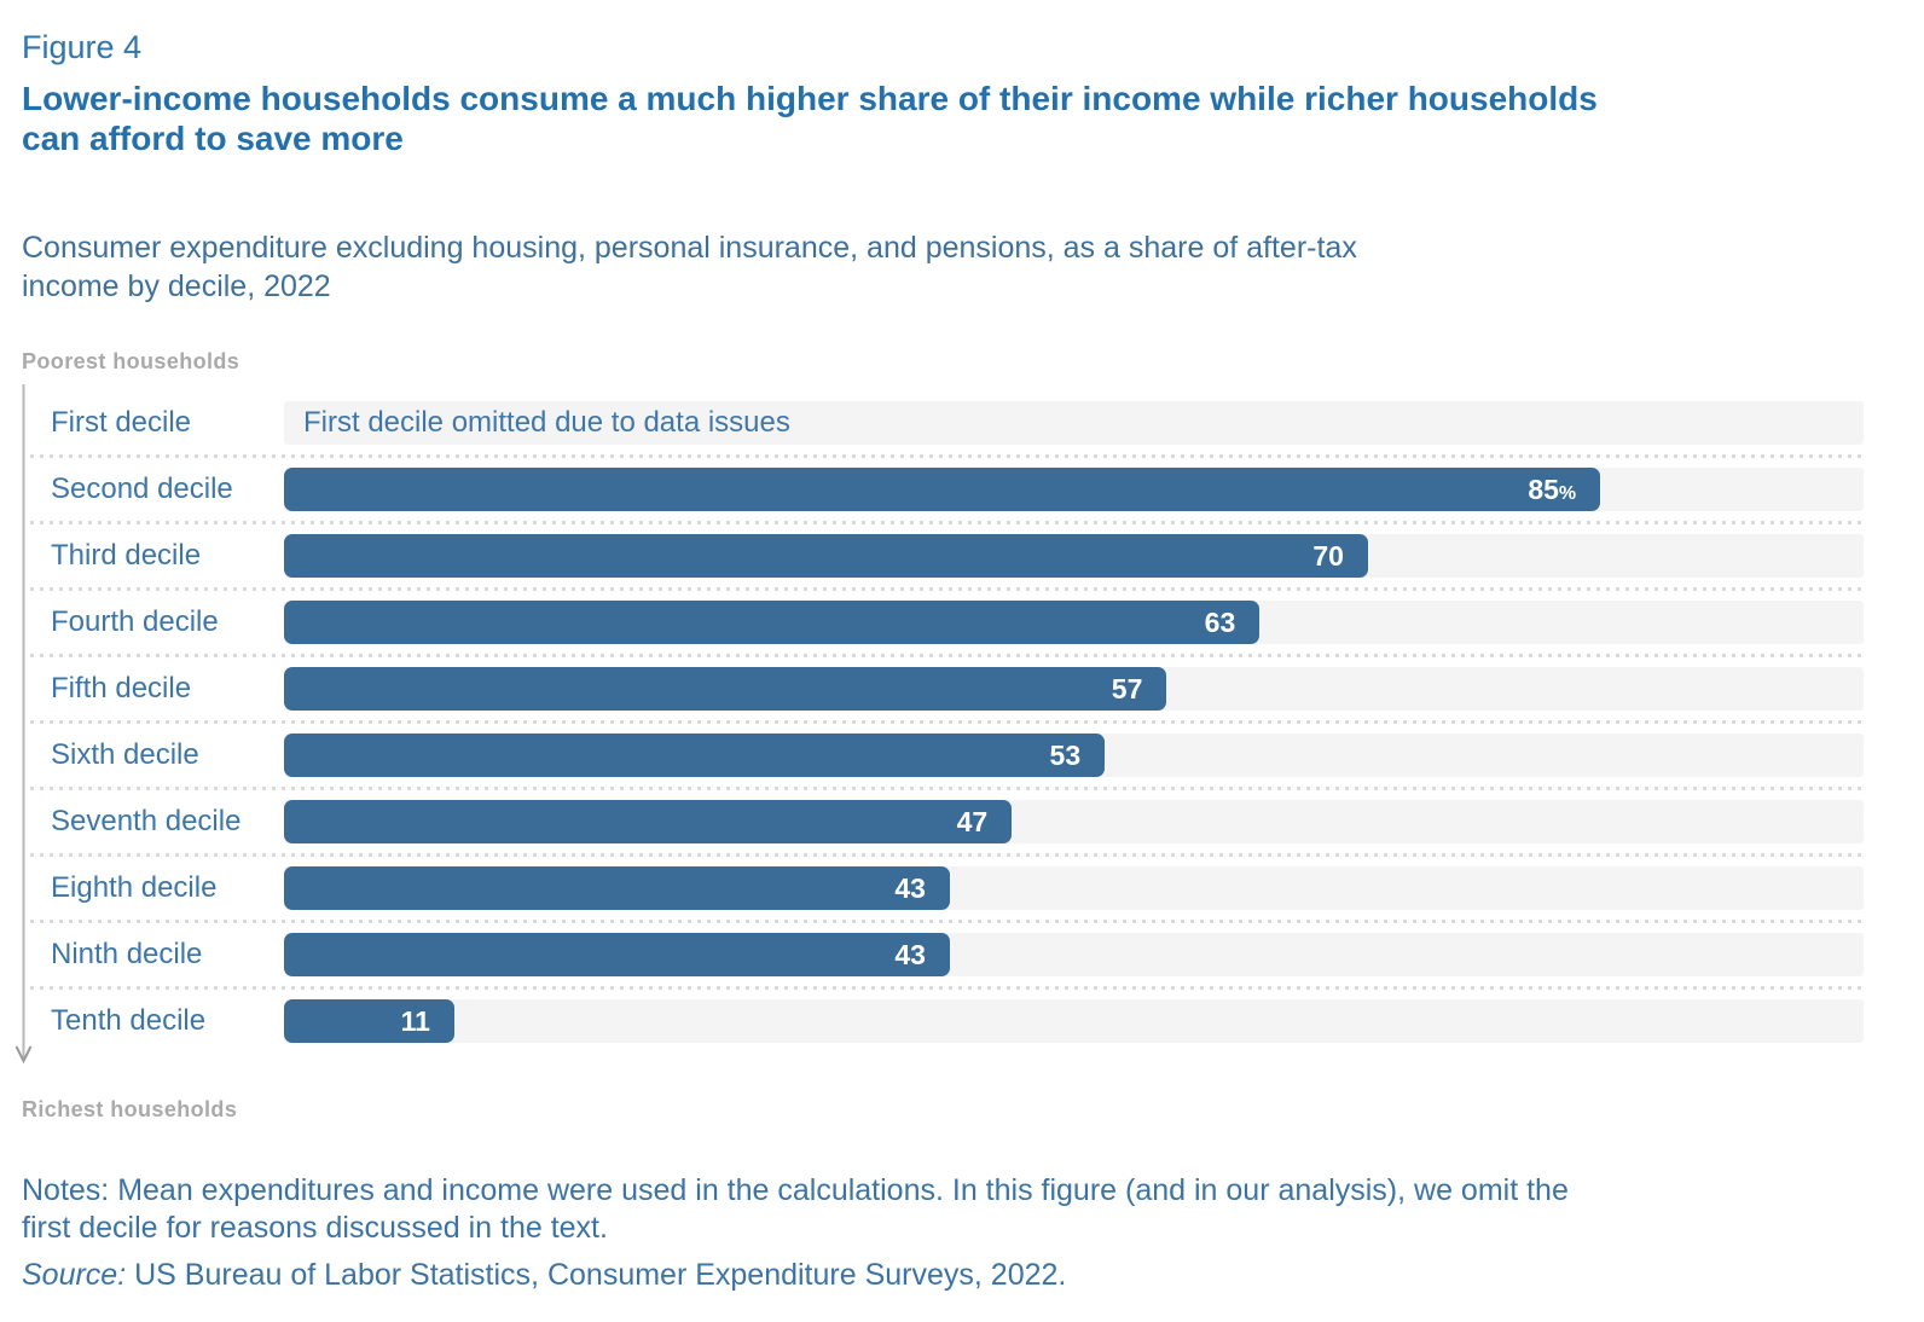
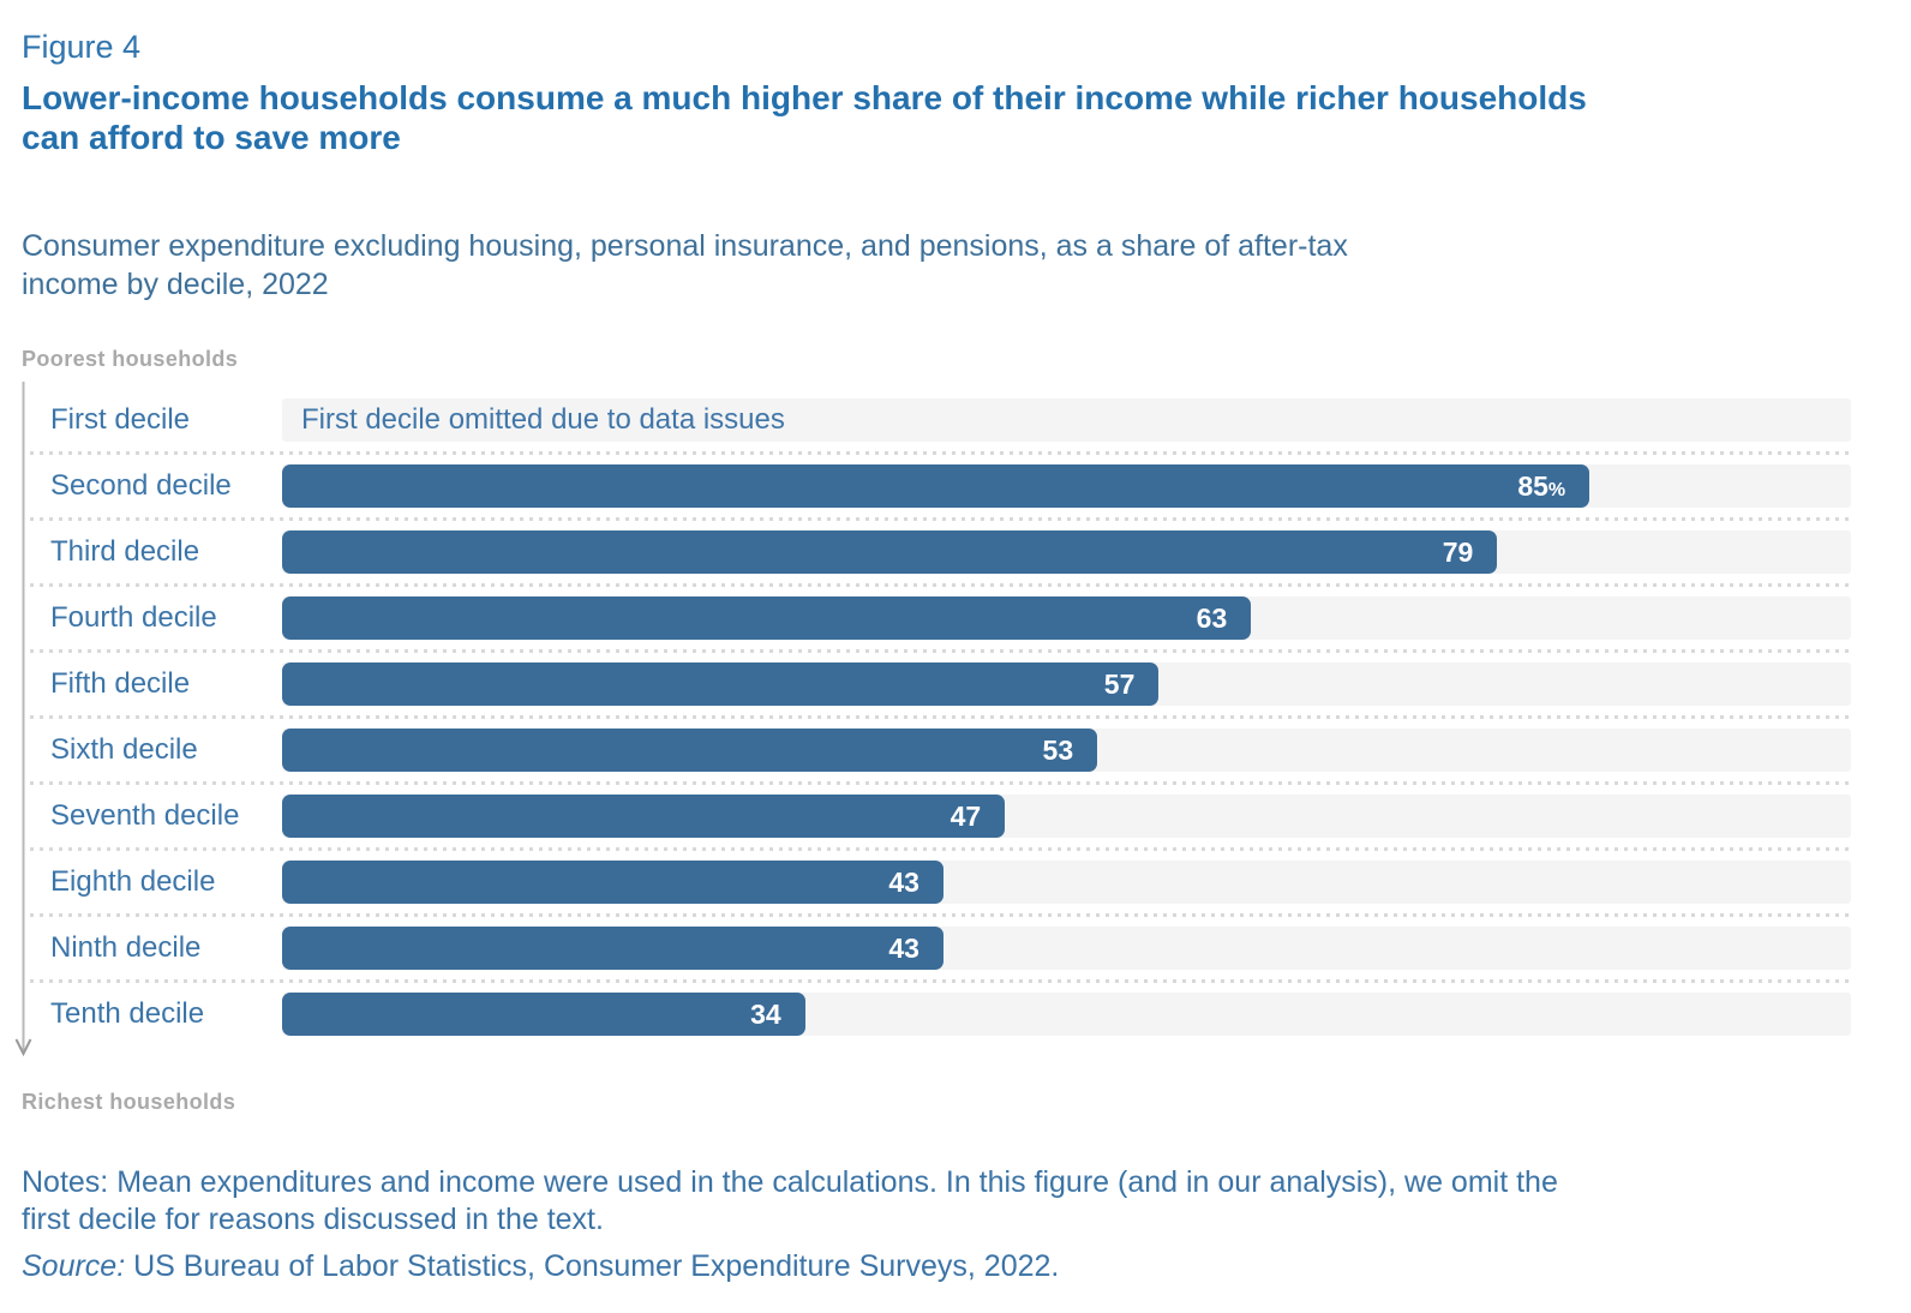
Third decile: 70 -> 79
Tenth decile: 11 -> 34
